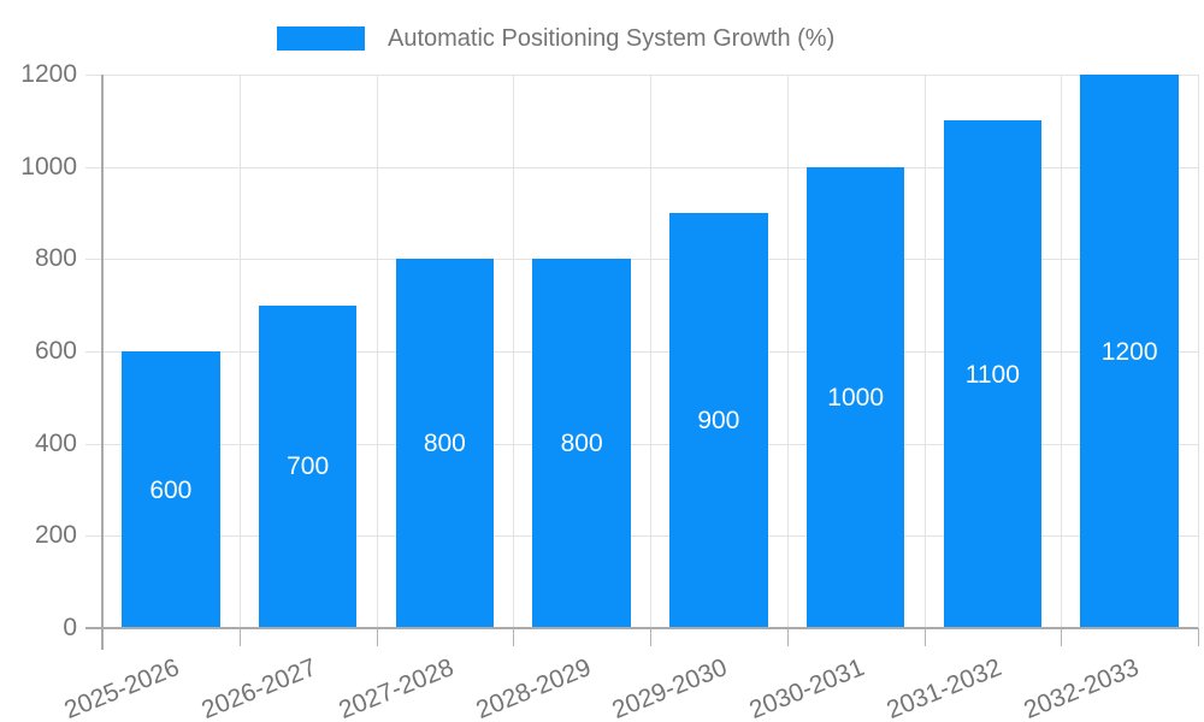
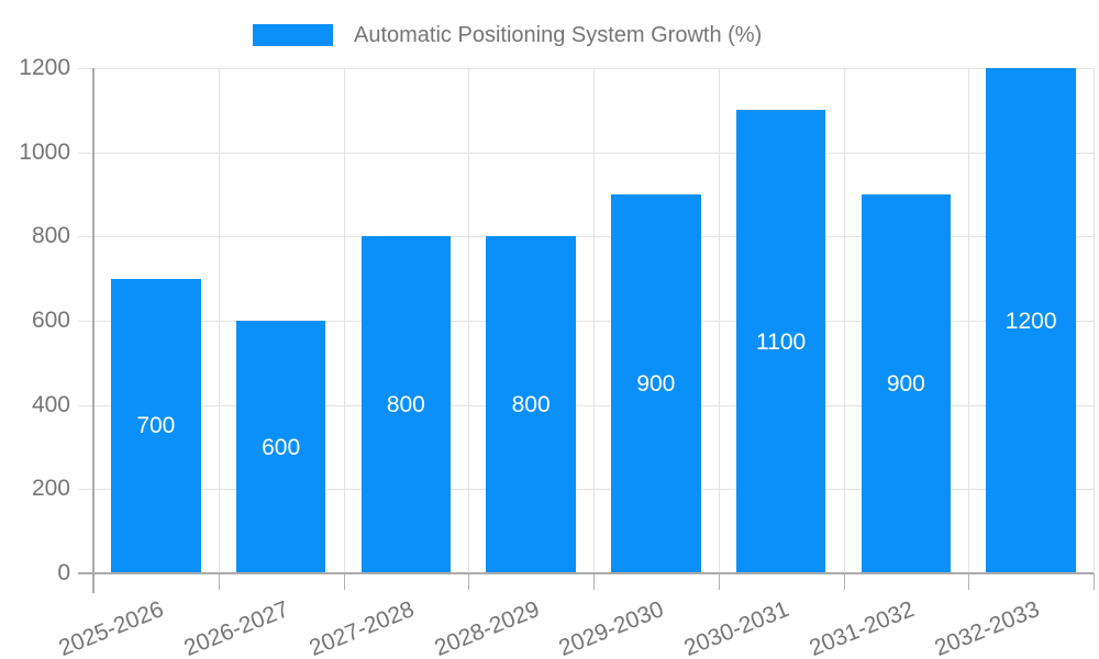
2025-2026: 600 -> 700
2026-2027: 700 -> 600
2030-2031: 1000 -> 1100
2031-2032: 1100 -> 900
